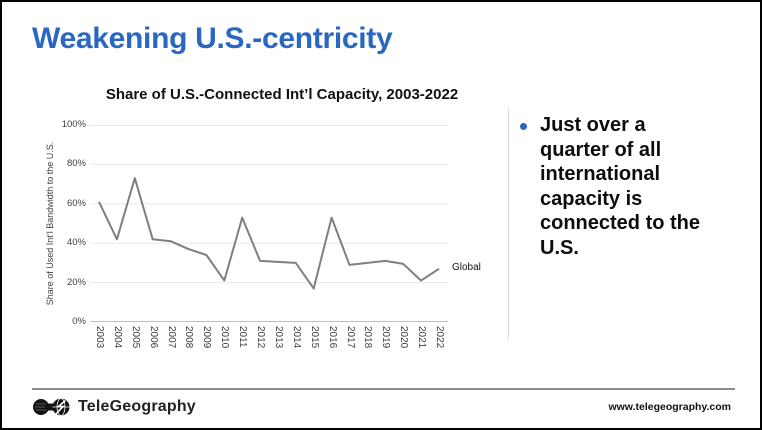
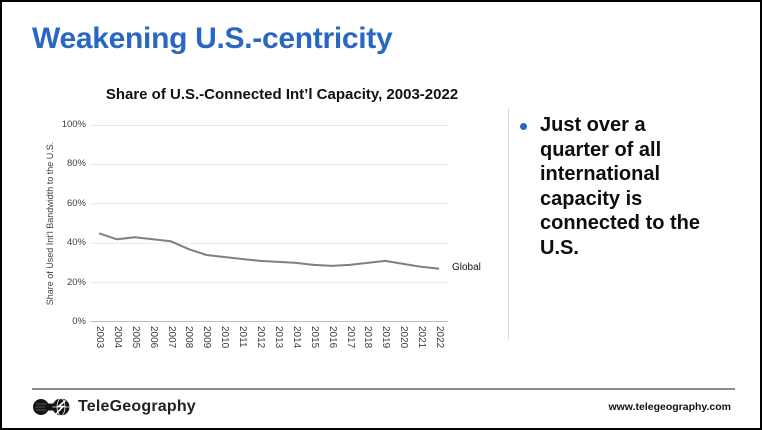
2003: 61% -> 45%
2005: 73% -> 43%
2010: 21% -> 33%
2011: 53% -> 32%
2015: 17% -> 29%
2016: 53% -> 28%
2021: 21% -> 28%
